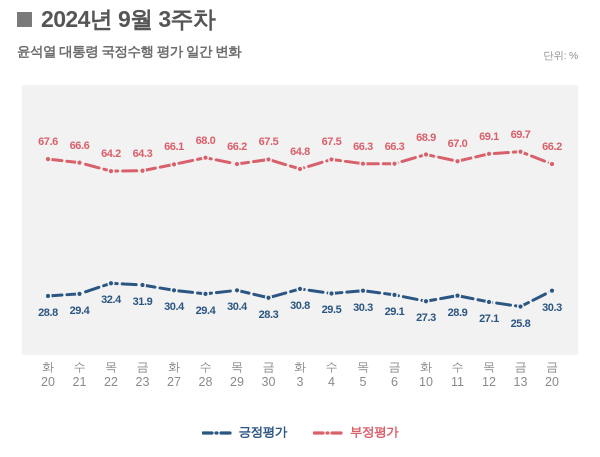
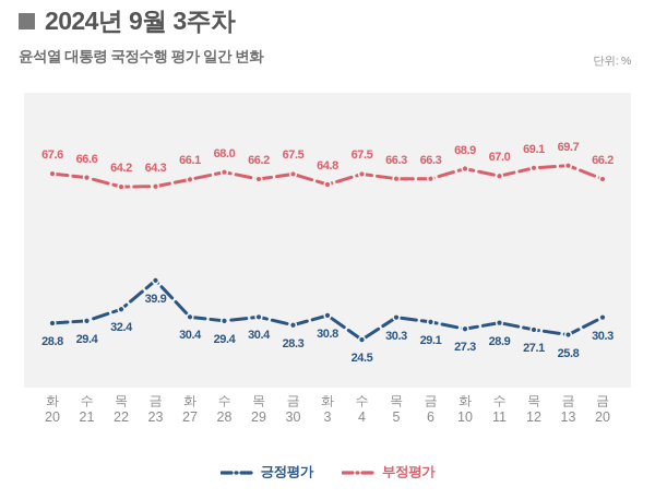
긍정평가/금 23: 31.9 -> 39.9
긍정평가/수 4: 29.5 -> 24.5
